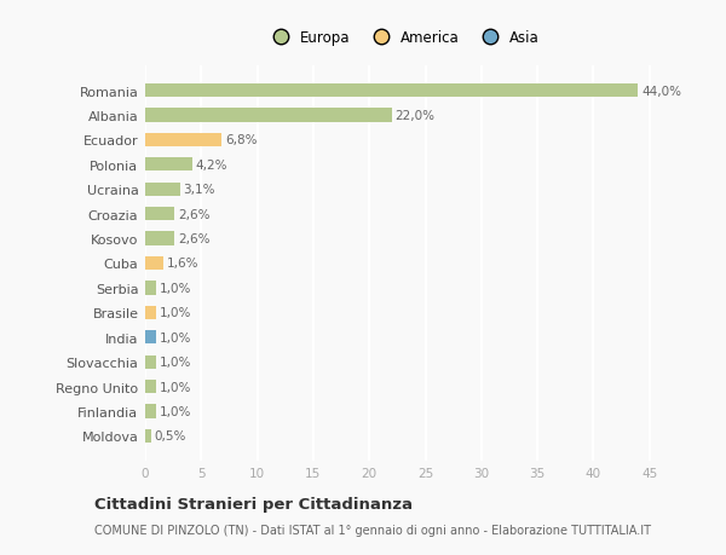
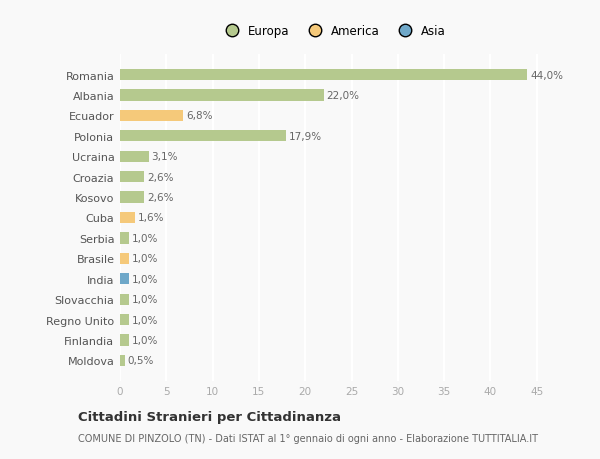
Polonia: 4,2% -> 17,9%
